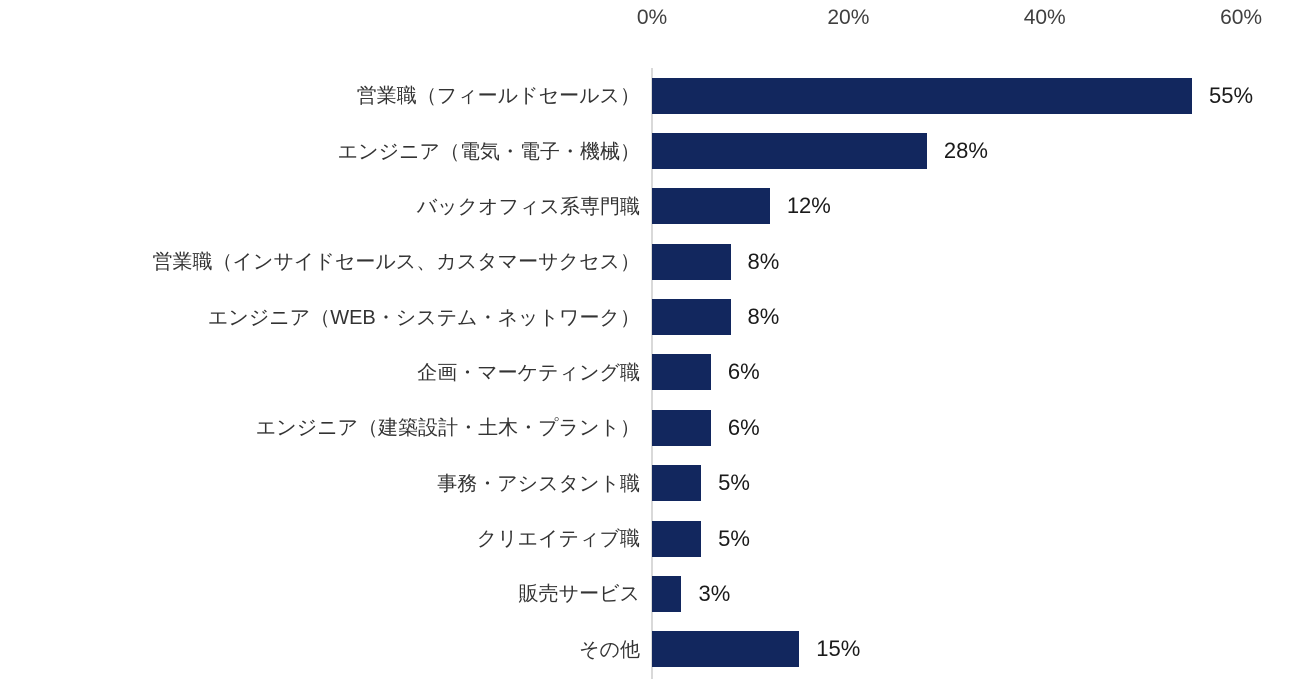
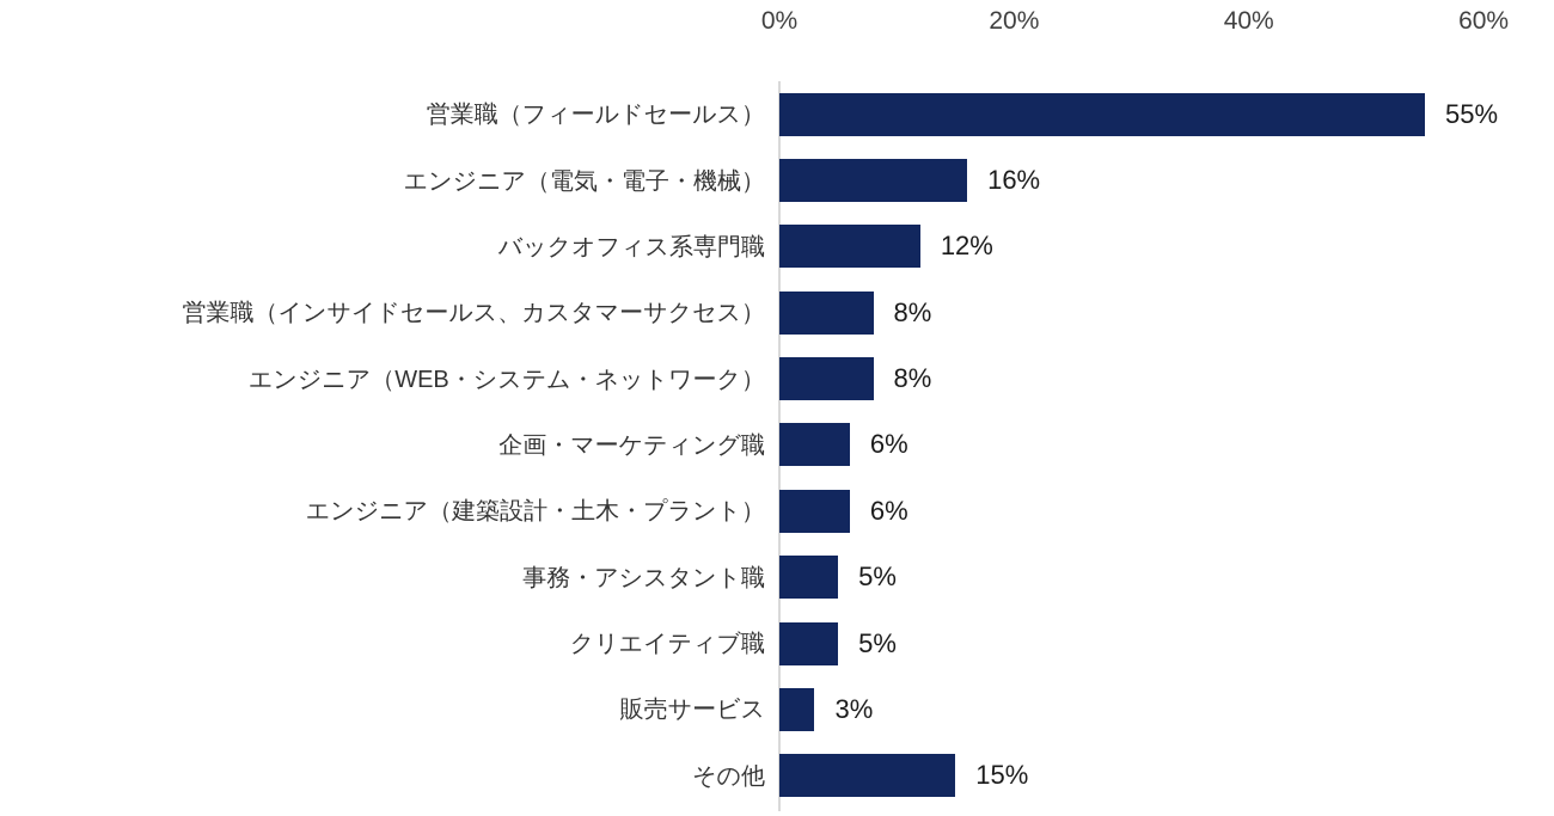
エンジニア（電気・電子・機械）: 28% -> 16%
